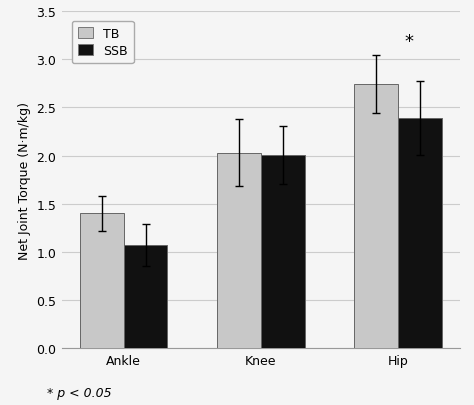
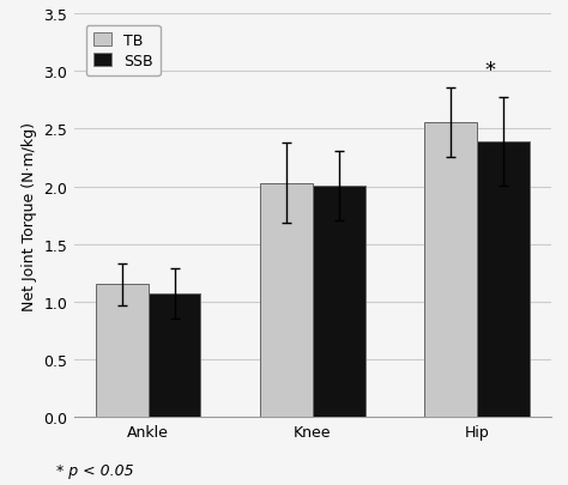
TB/Ankle: 1.40 -> 1.15
TB/Hip: 2.74 -> 2.56
